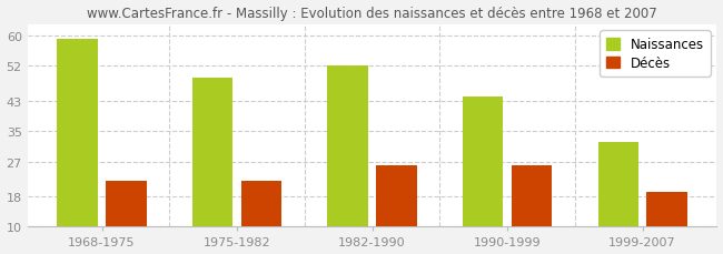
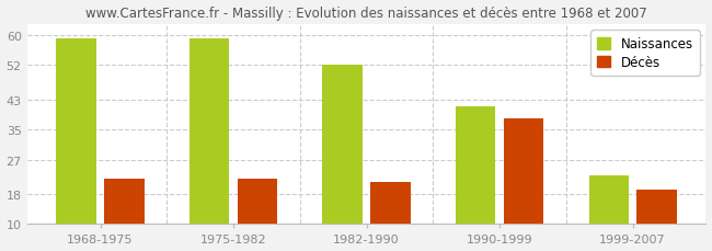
Naissances/1975-1982: 49 -> 59
Décès/1982-1990: 26 -> 21
Naissances/1990-1999: 44 -> 41
Décès/1990-1999: 26 -> 38
Naissances/1999-2007: 32 -> 23
